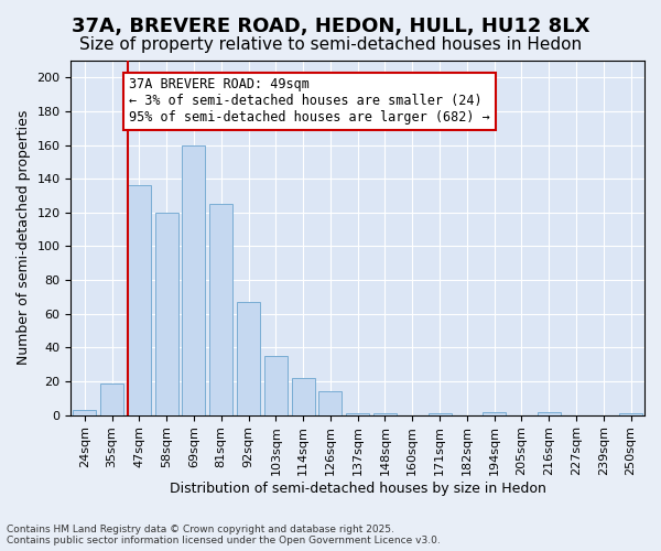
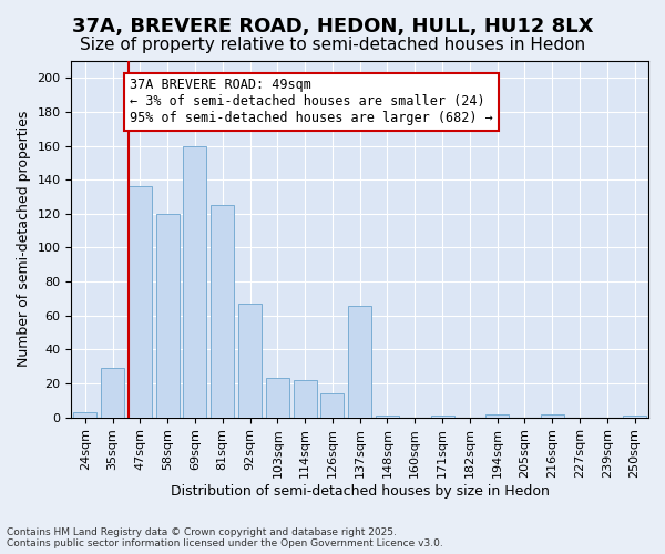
35sqm: 19 -> 29
103sqm: 35 -> 23
137sqm: 1 -> 66
